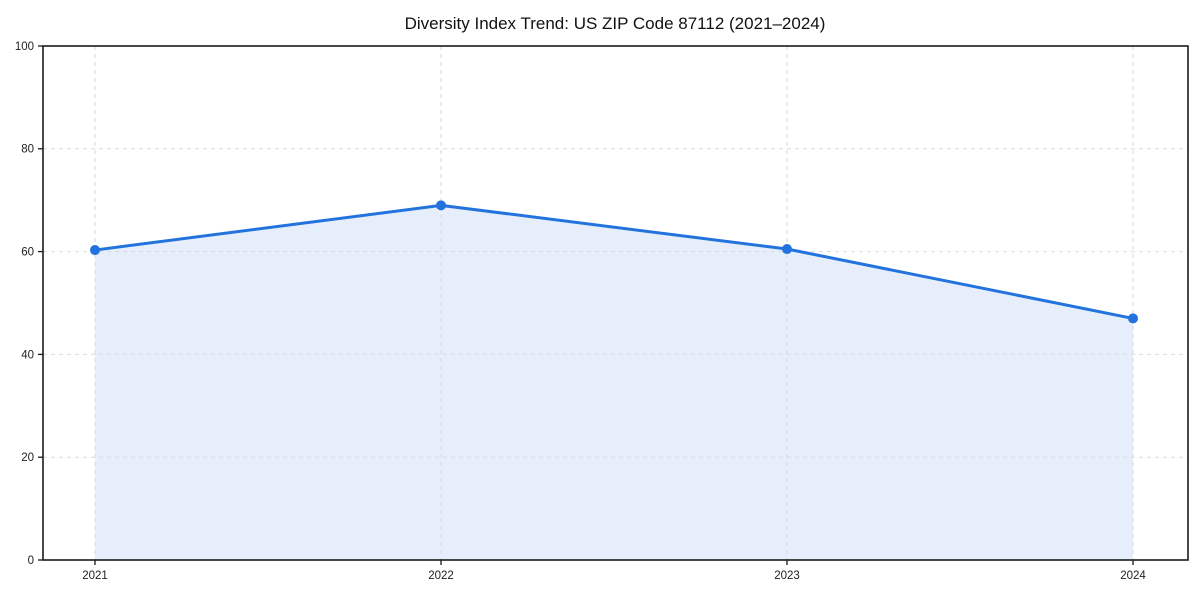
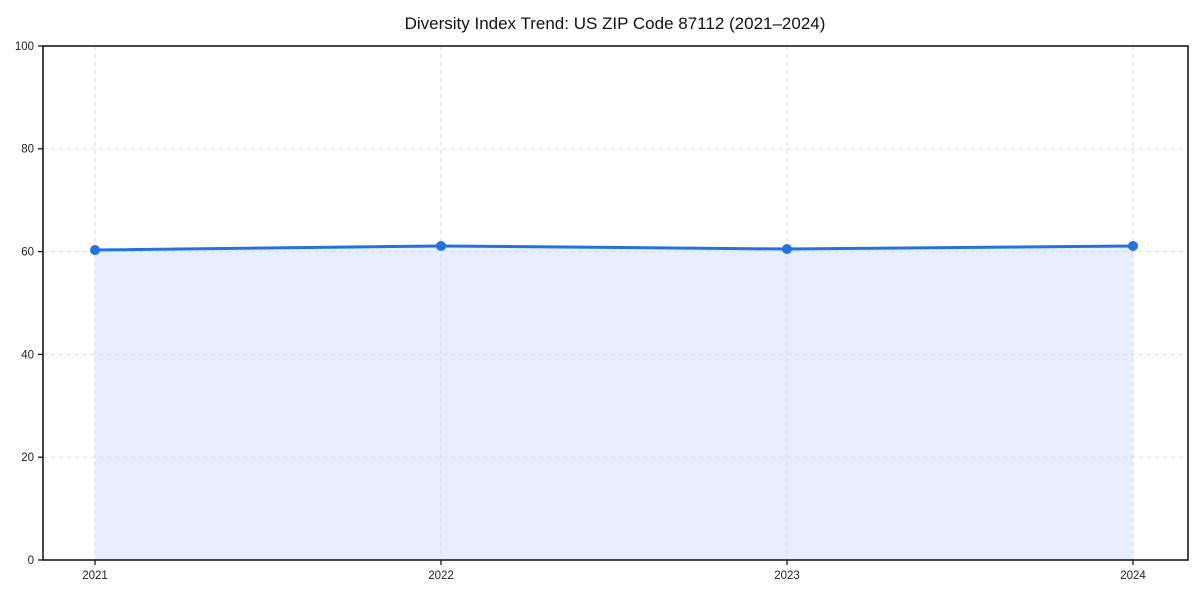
2022: 69 -> 61
2024: 47 -> 61
